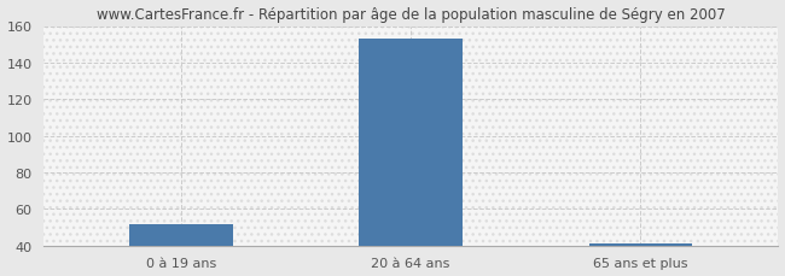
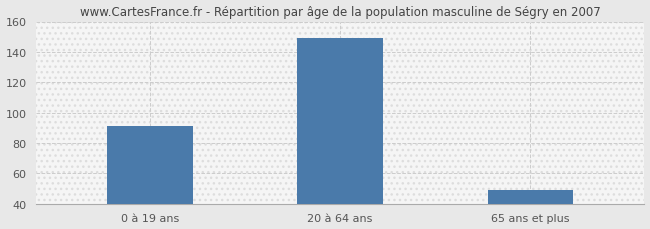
0 à 19 ans: 52 -> 91
20 à 64 ans: 153 -> 149
65 ans et plus: 41 -> 49
